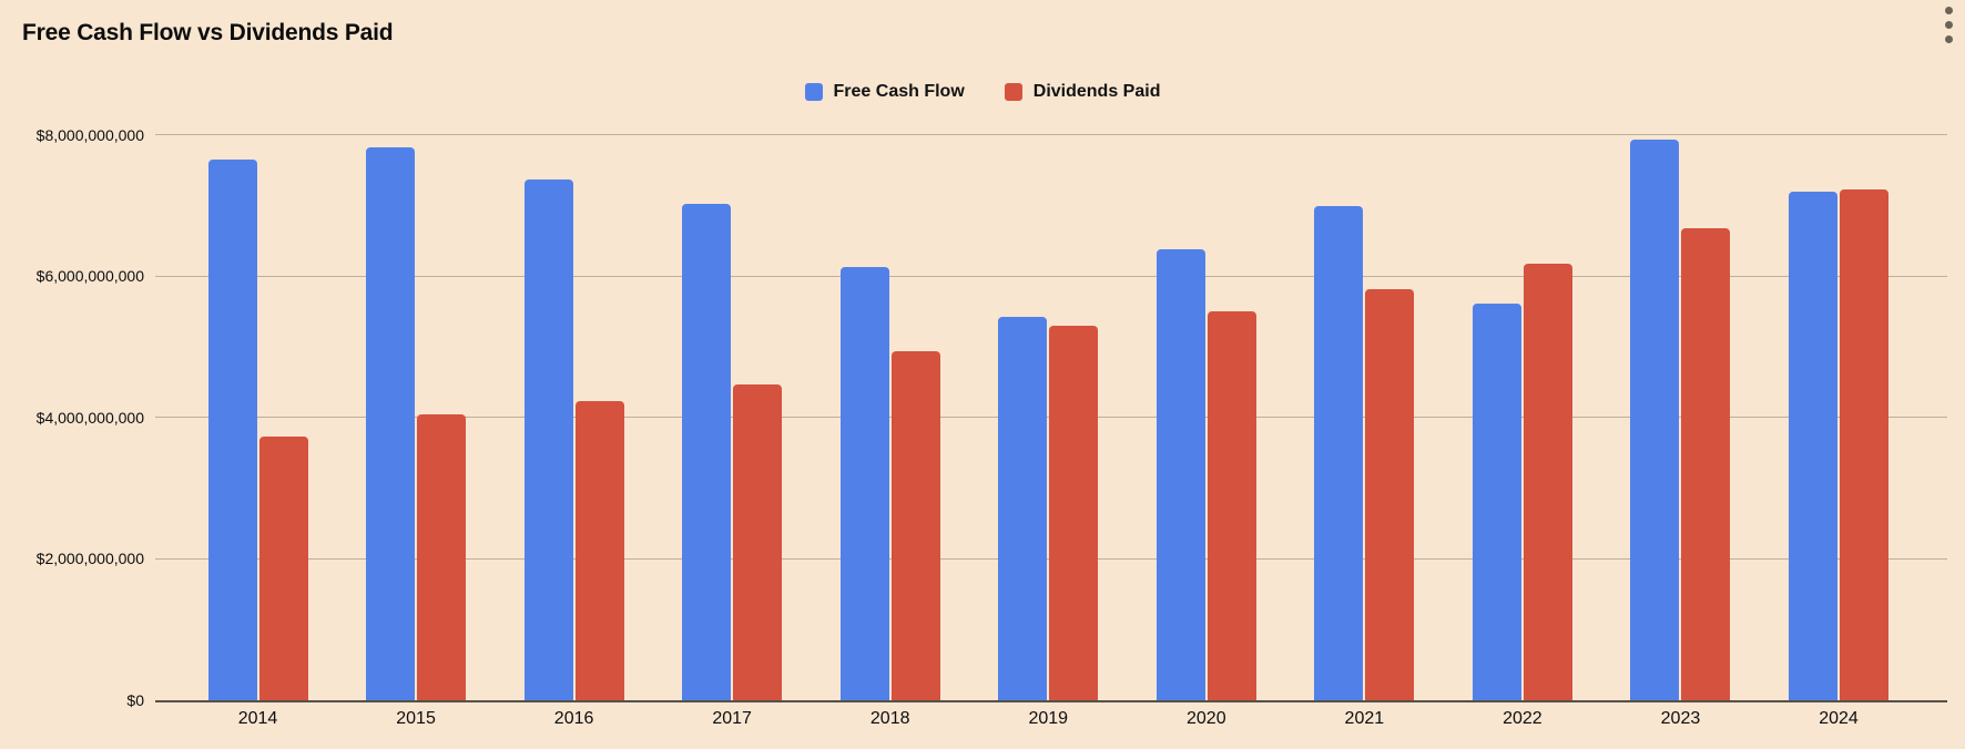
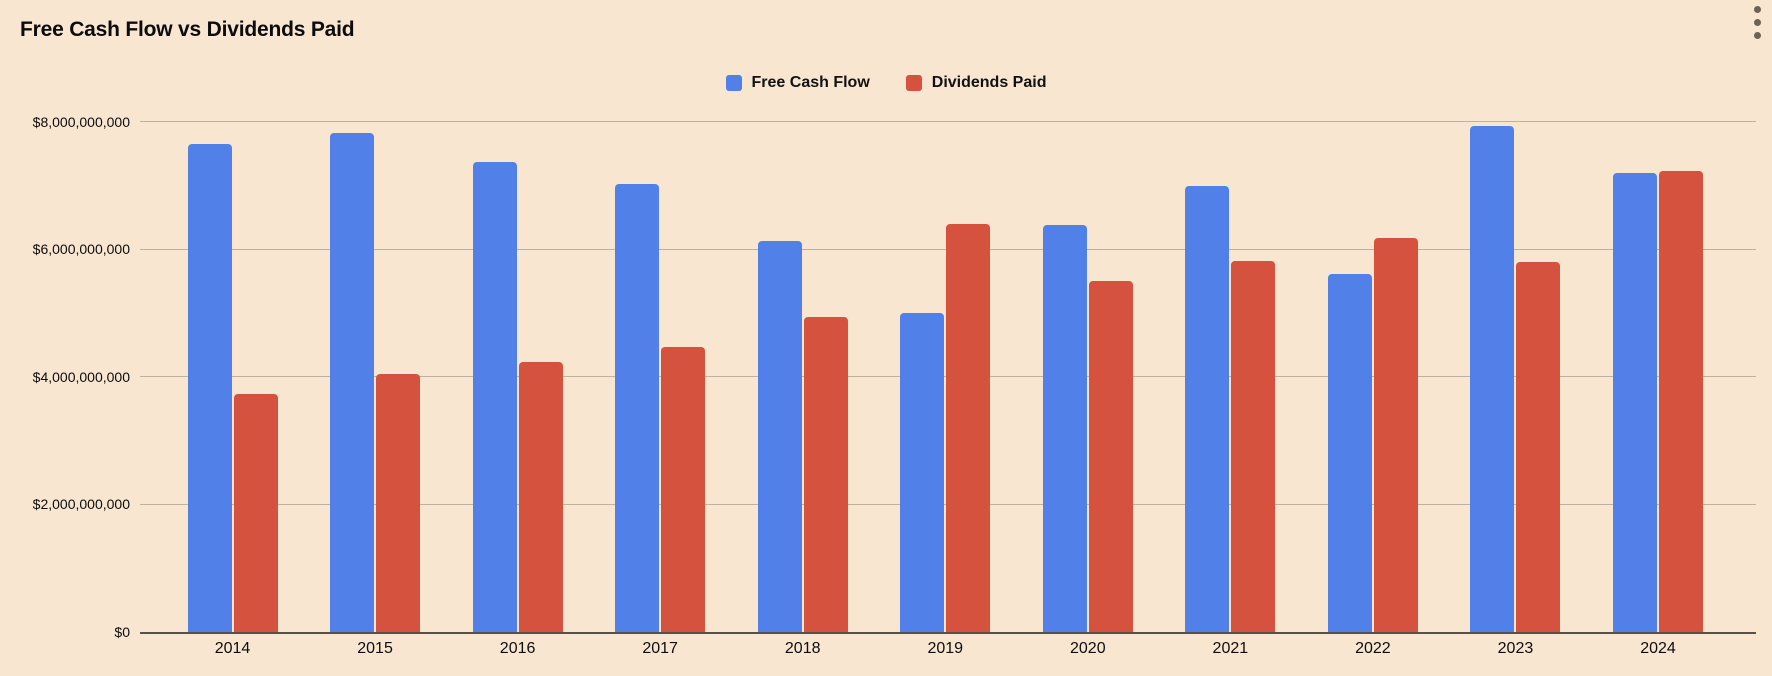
Free Cash Flow/2019: $5400000000 -> $5000000000
Dividends Paid/2019: $5300000000 -> $6400000000
Dividends Paid/2023: $6700000000 -> $5800000000
